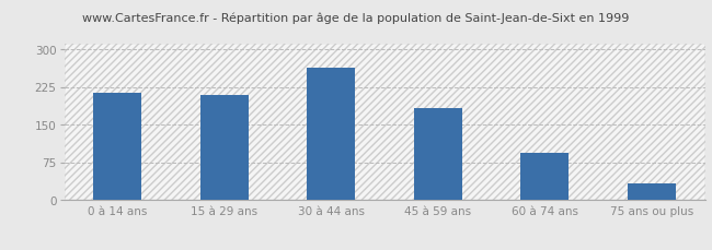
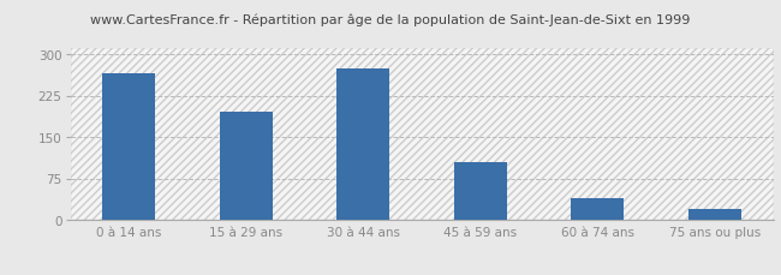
0 à 14 ans: 213 -> 265
15 à 29 ans: 208 -> 195
30 à 44 ans: 263 -> 275
45 à 59 ans: 183 -> 105
60 à 74 ans: 93 -> 40
75 ans ou plus: 33 -> 20
